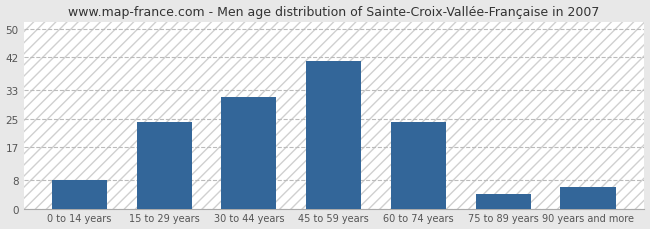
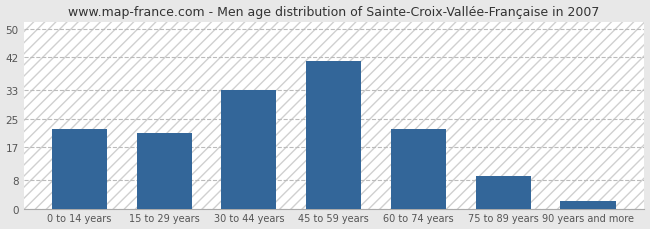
0 to 14 years: 8 -> 22
15 to 29 years: 24 -> 21
30 to 44 years: 31 -> 33
60 to 74 years: 24 -> 22
75 to 89 years: 4 -> 9
90 years and more: 6 -> 2
